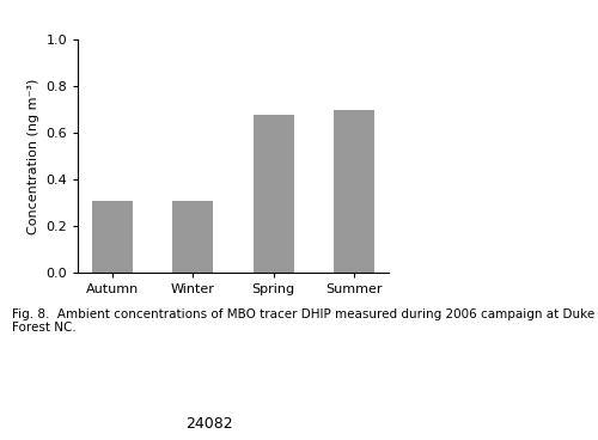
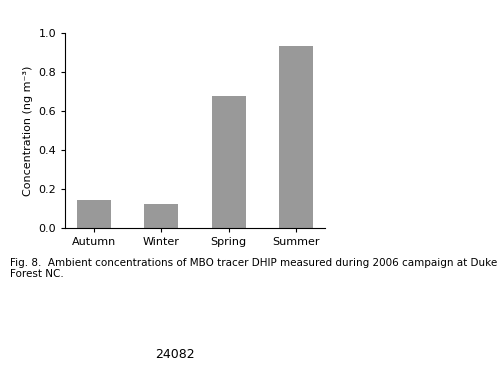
Autumn: 0.31 -> 0.14
Winter: 0.31 -> 0.12
Summer: 0.70 -> 0.94
